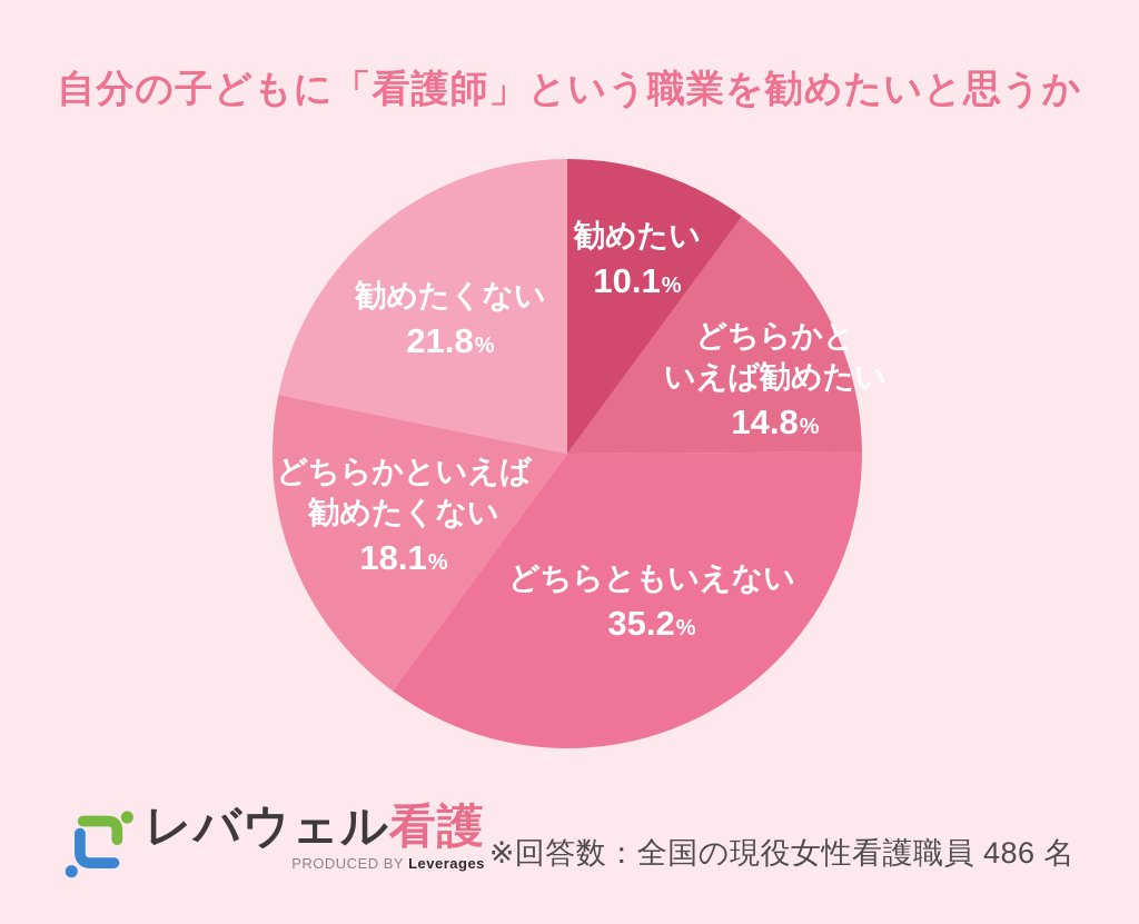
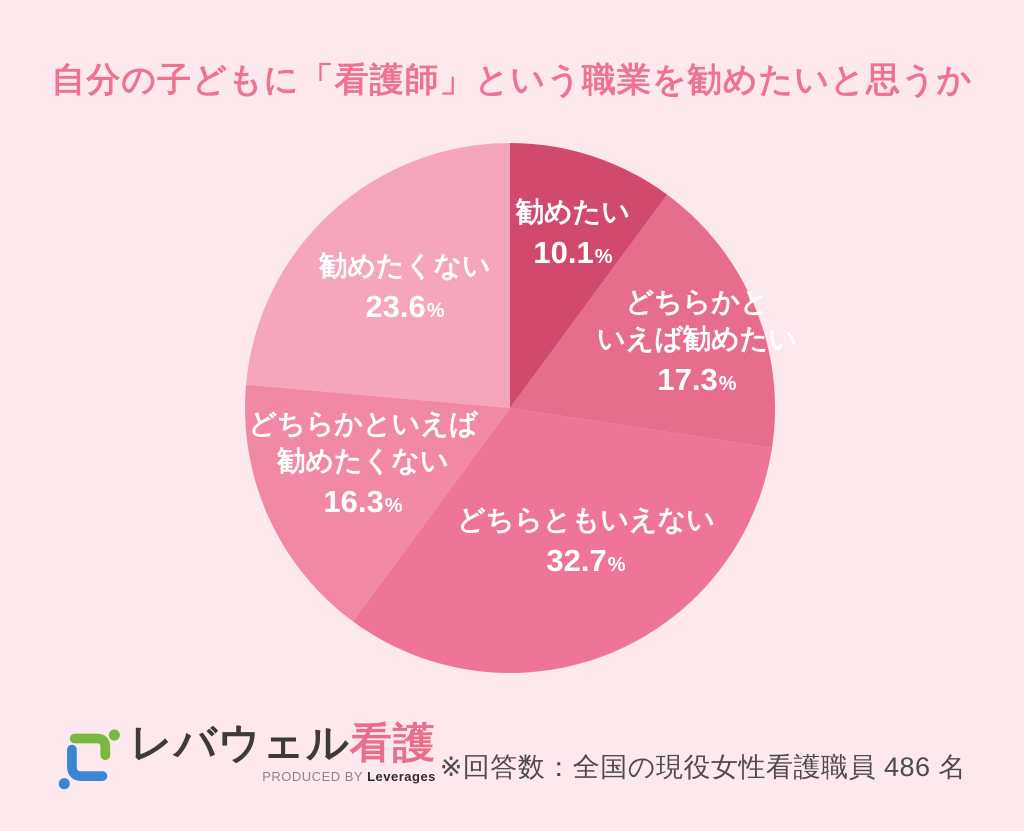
どちらかといえば勧めたい: 14.8 -> 17.3
どちらともいえない: 35.2 -> 32.7
どちらかといえば勧めたくない: 18.1 -> 16.3
勧めたくない: 21.8 -> 23.6
